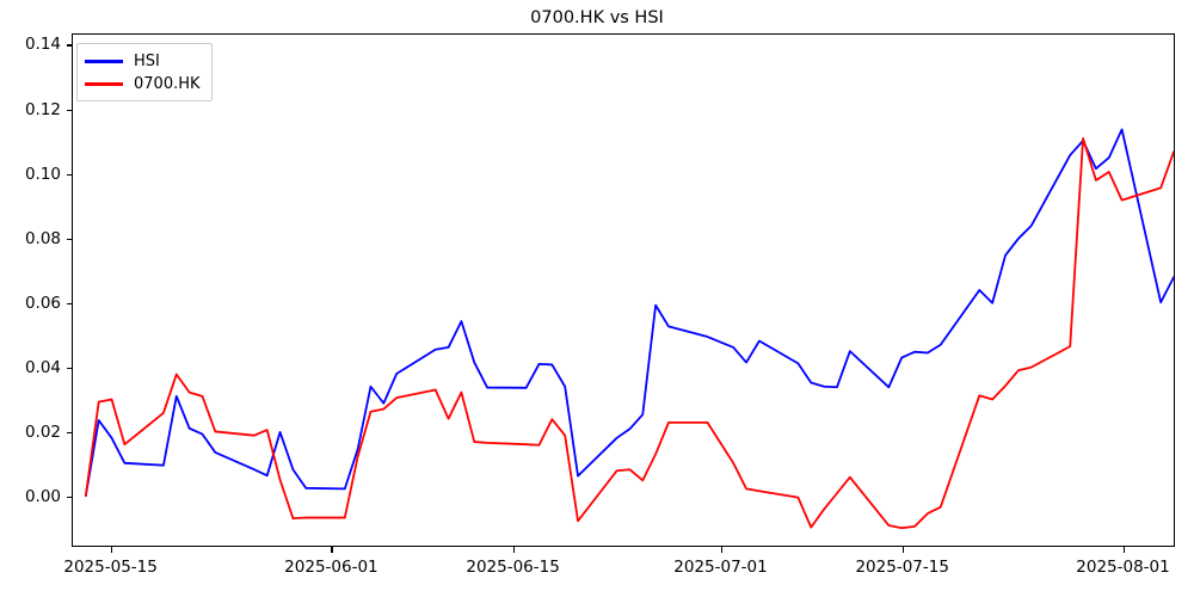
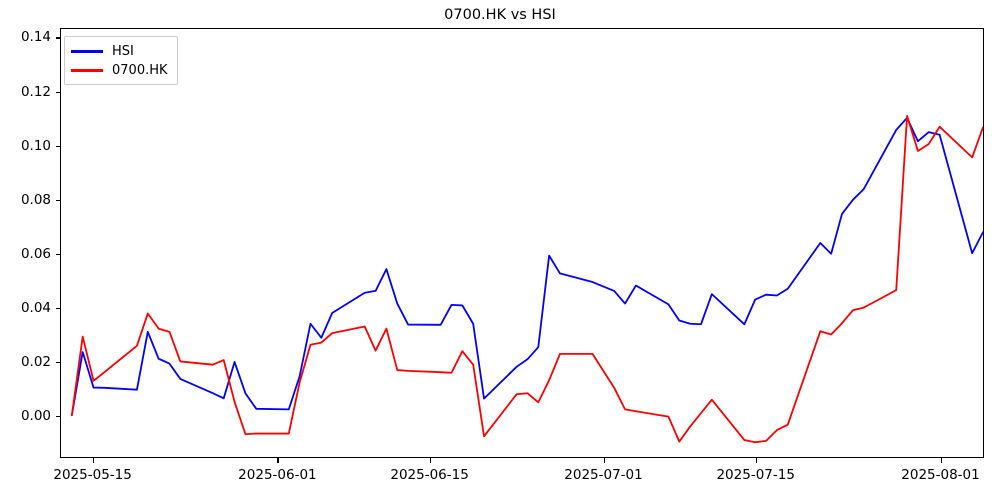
HSI/2025-05-15: 0.018 -> 0.010
0700.HK/2025-05-15: 0.030 -> 0.013
HSI/2025-08-01: 0.114 -> 0.104
0700.HK/2025-08-01: 0.092 -> 0.107
